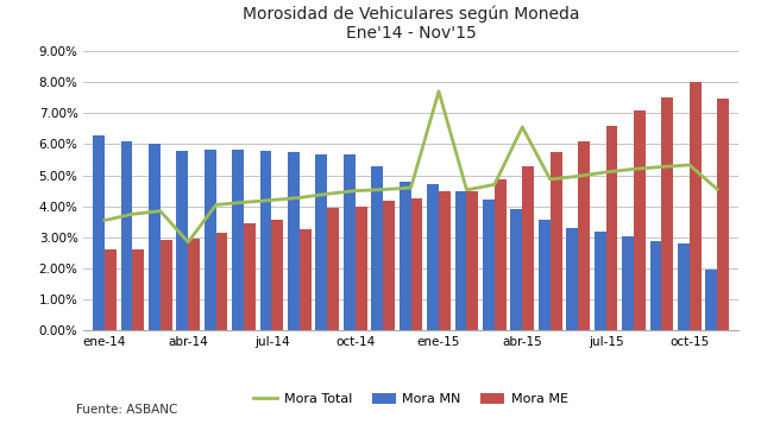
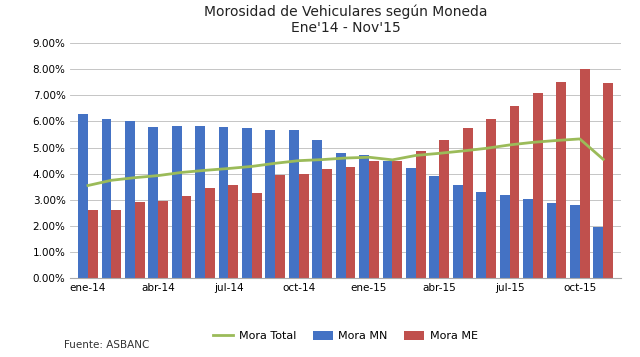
Mora Total/abr-14: 2.85% -> 3.93%
Mora Total/ene-15: 7.70% -> 4.63%
Mora Total/abr-15: 6.55% -> 4.78%
